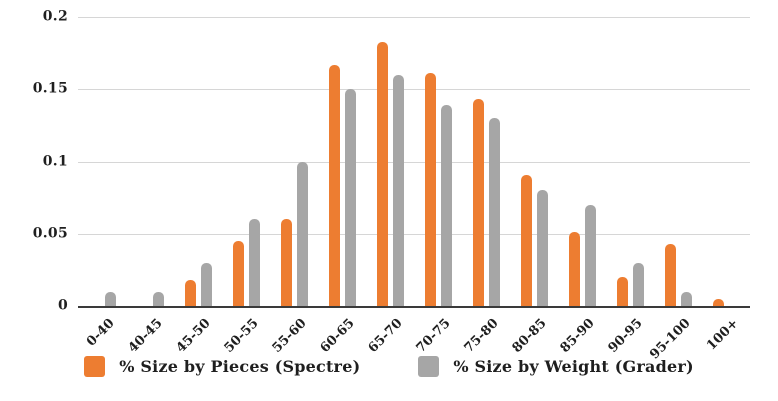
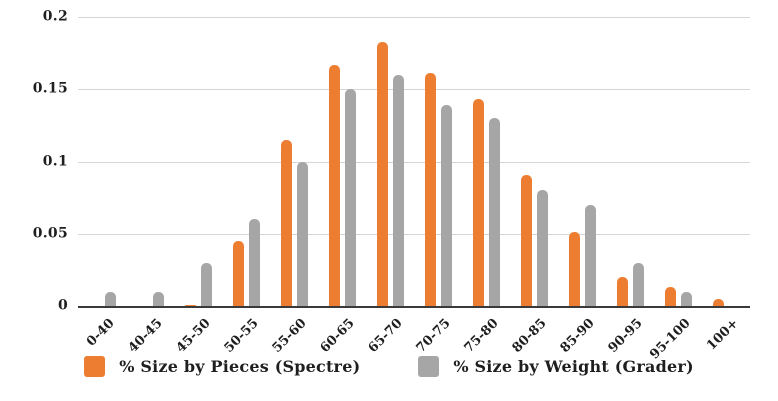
% Size by Pieces (Spectre)/45-50: 0.018 -> 0.001
% Size by Pieces (Spectre)/55-60: 0.060 -> 0.115
% Size by Pieces (Spectre)/95-100: 0.043 -> 0.013
